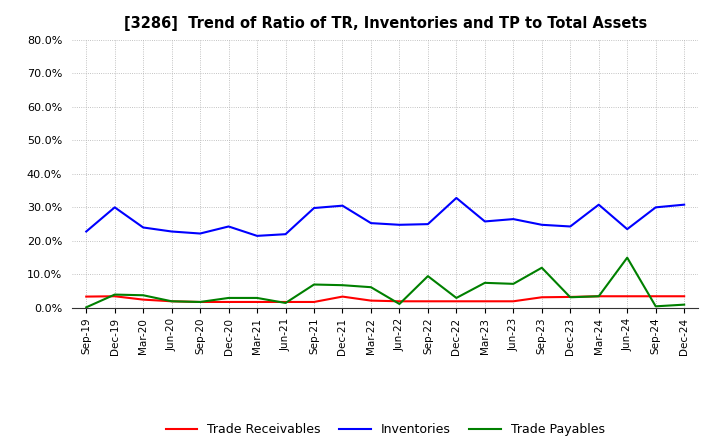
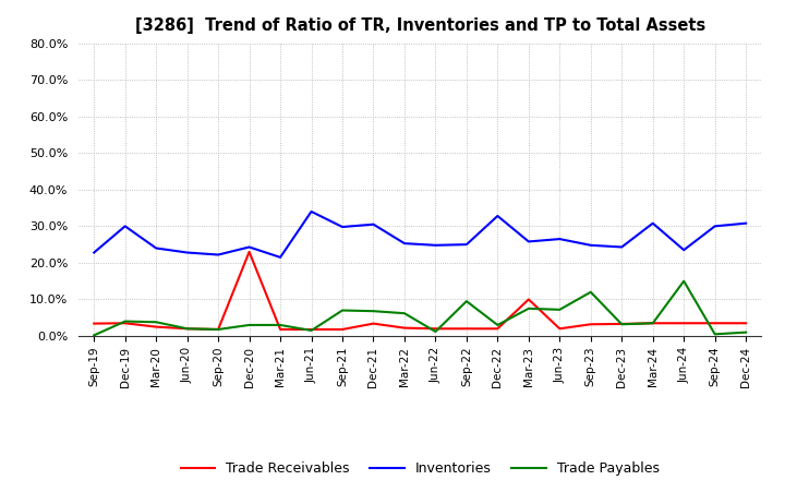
Trade Receivables/Dec-20: 1.8% -> 23.0%
Inventories/Jun-21: 22.0% -> 34.0%
Trade Receivables/Mar-23: 2.0% -> 10.0%
